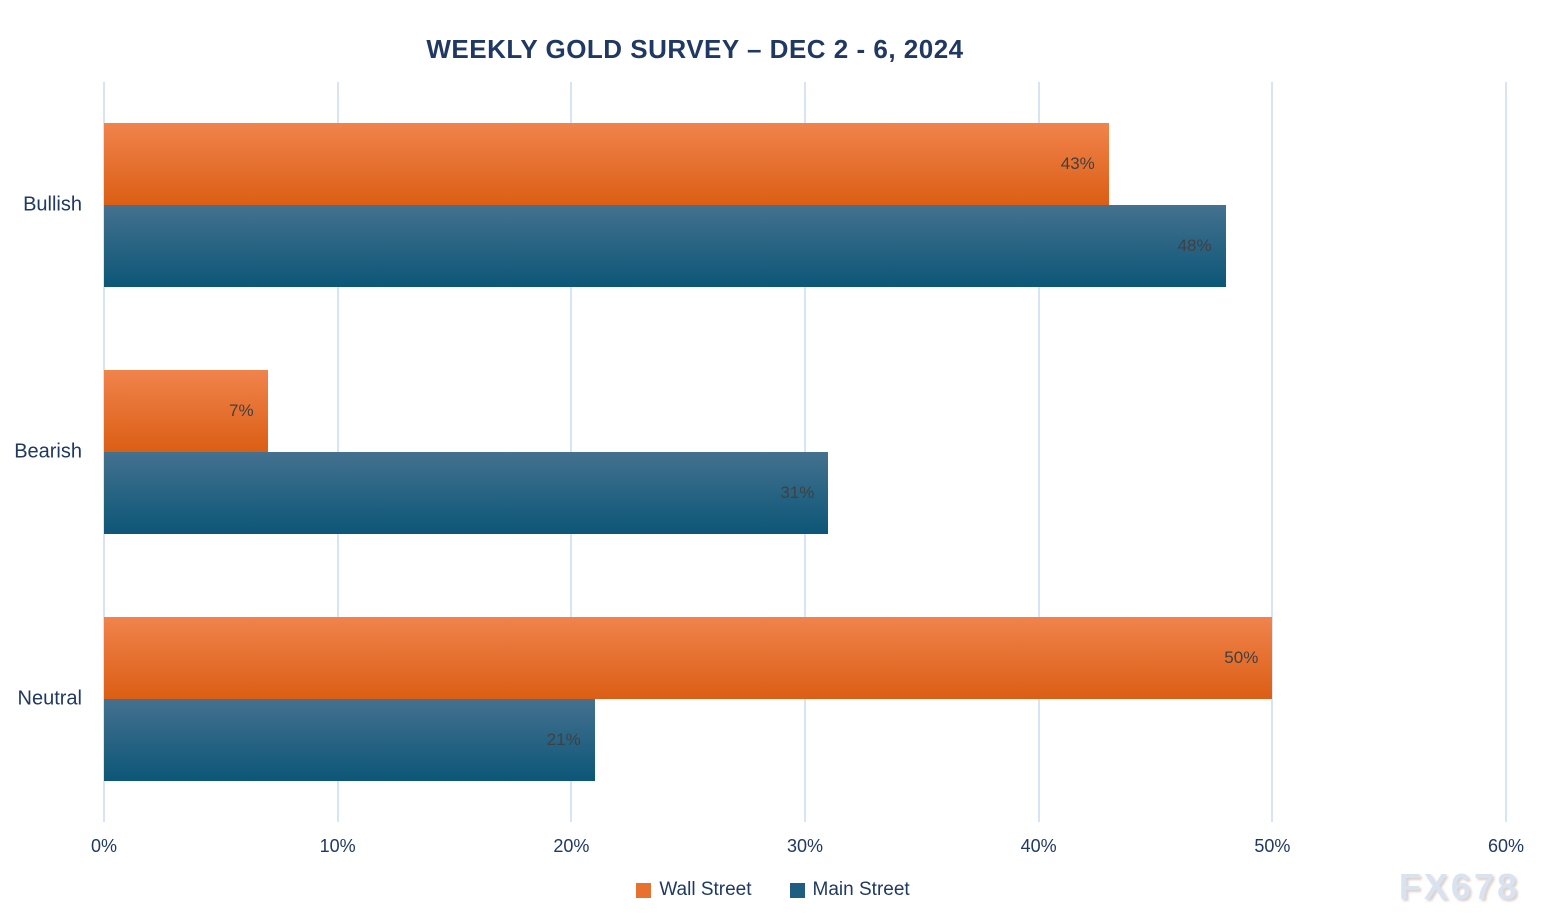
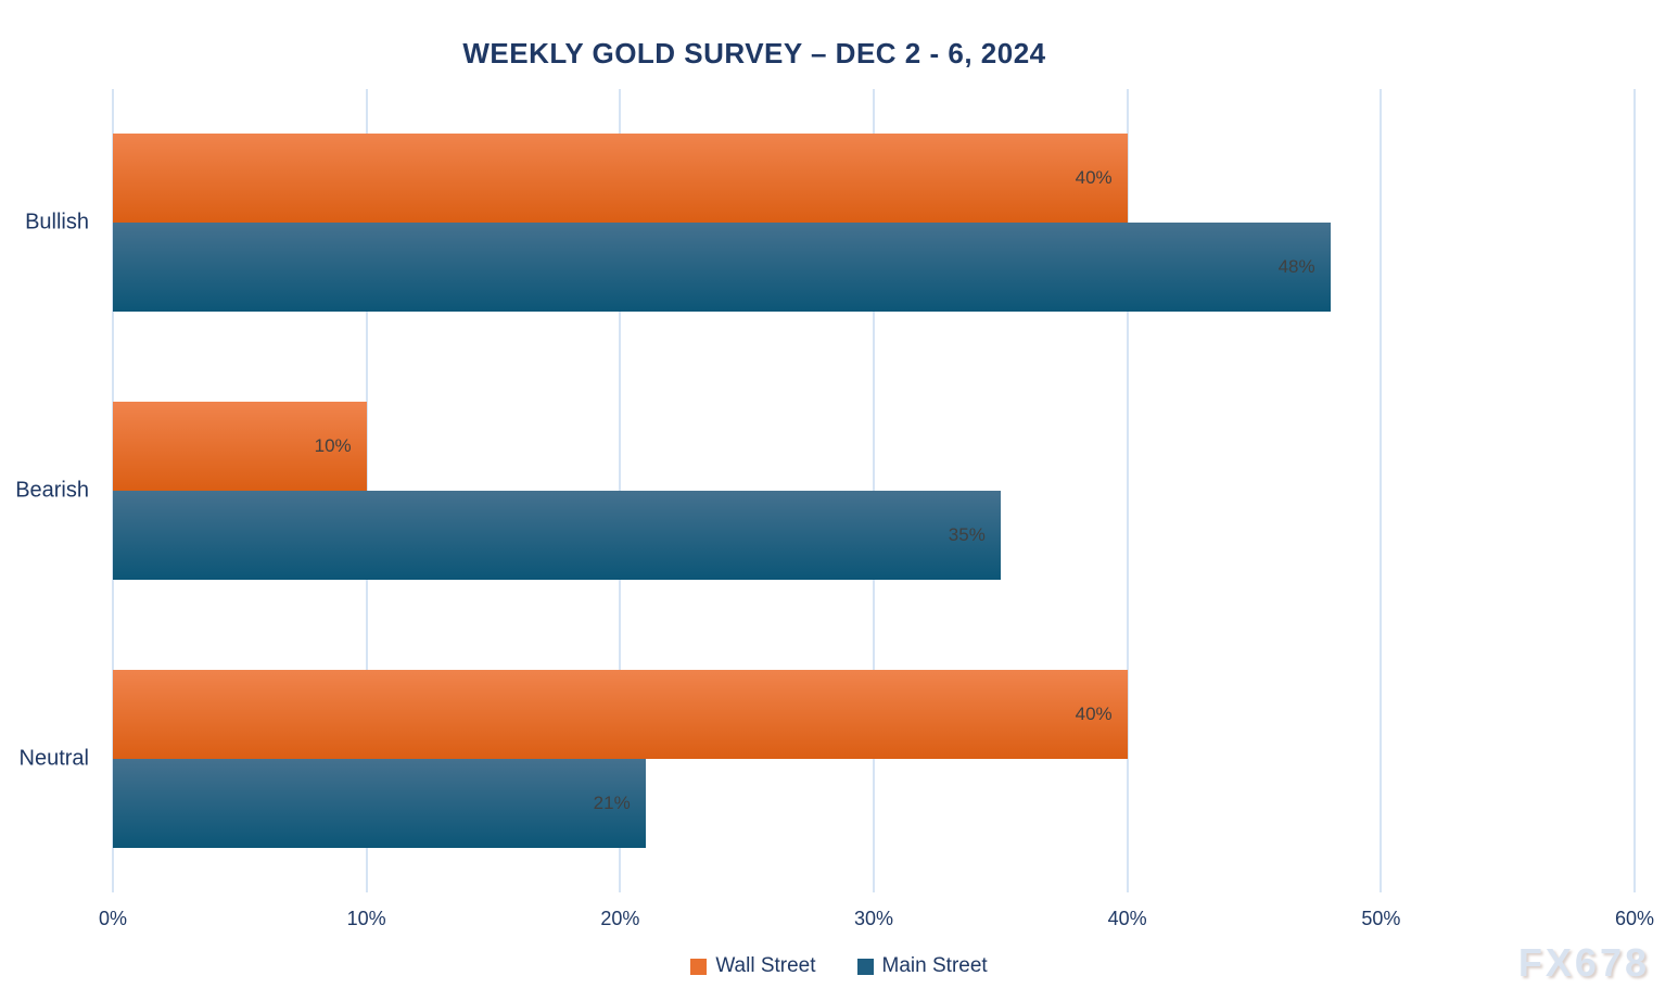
Wall Street/Bullish: 43% -> 40%
Wall Street/Bearish: 7% -> 10%
Main Street/Bearish: 31% -> 35%
Wall Street/Neutral: 50% -> 40%
